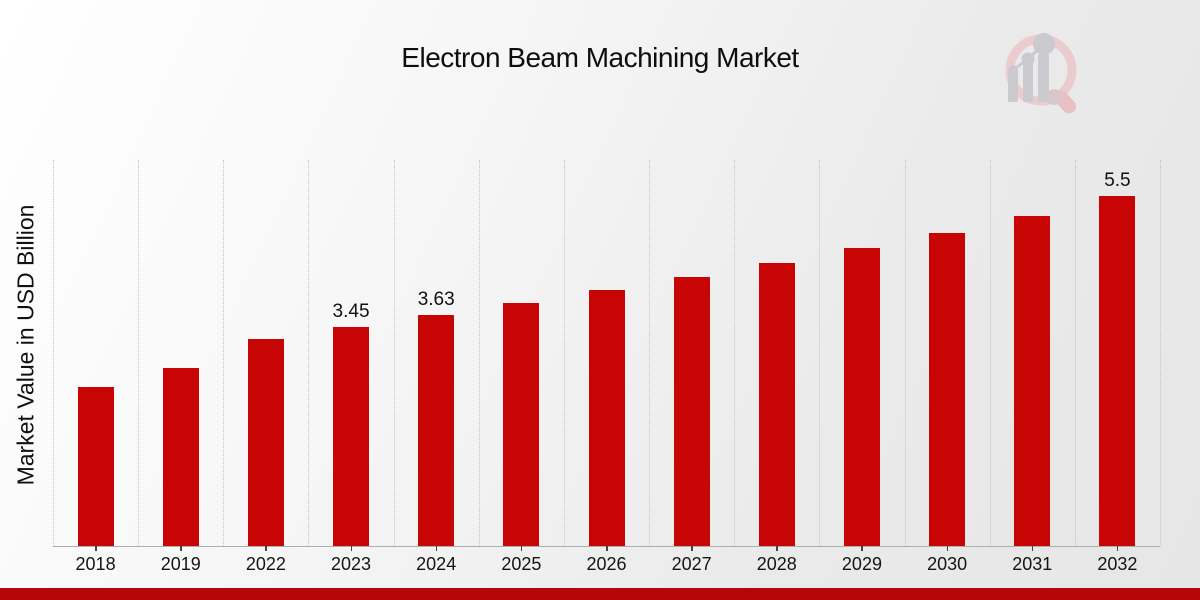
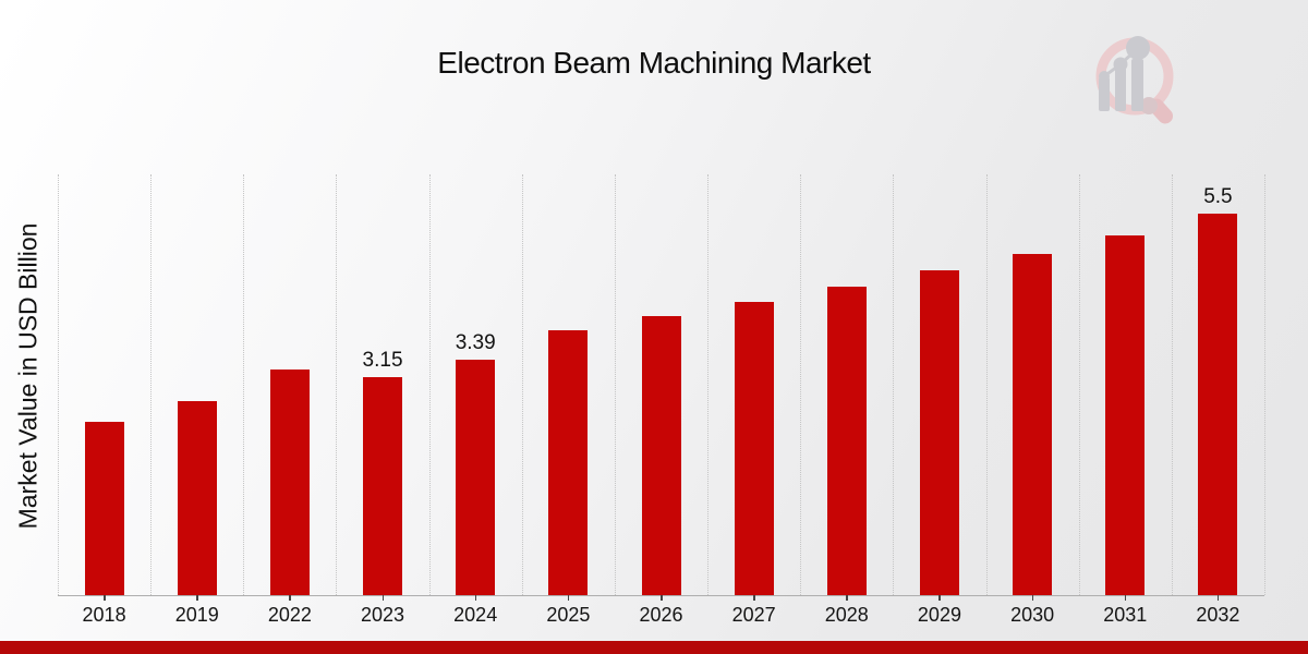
2023: 3.45 -> 3.15
2024: 3.63 -> 3.39
